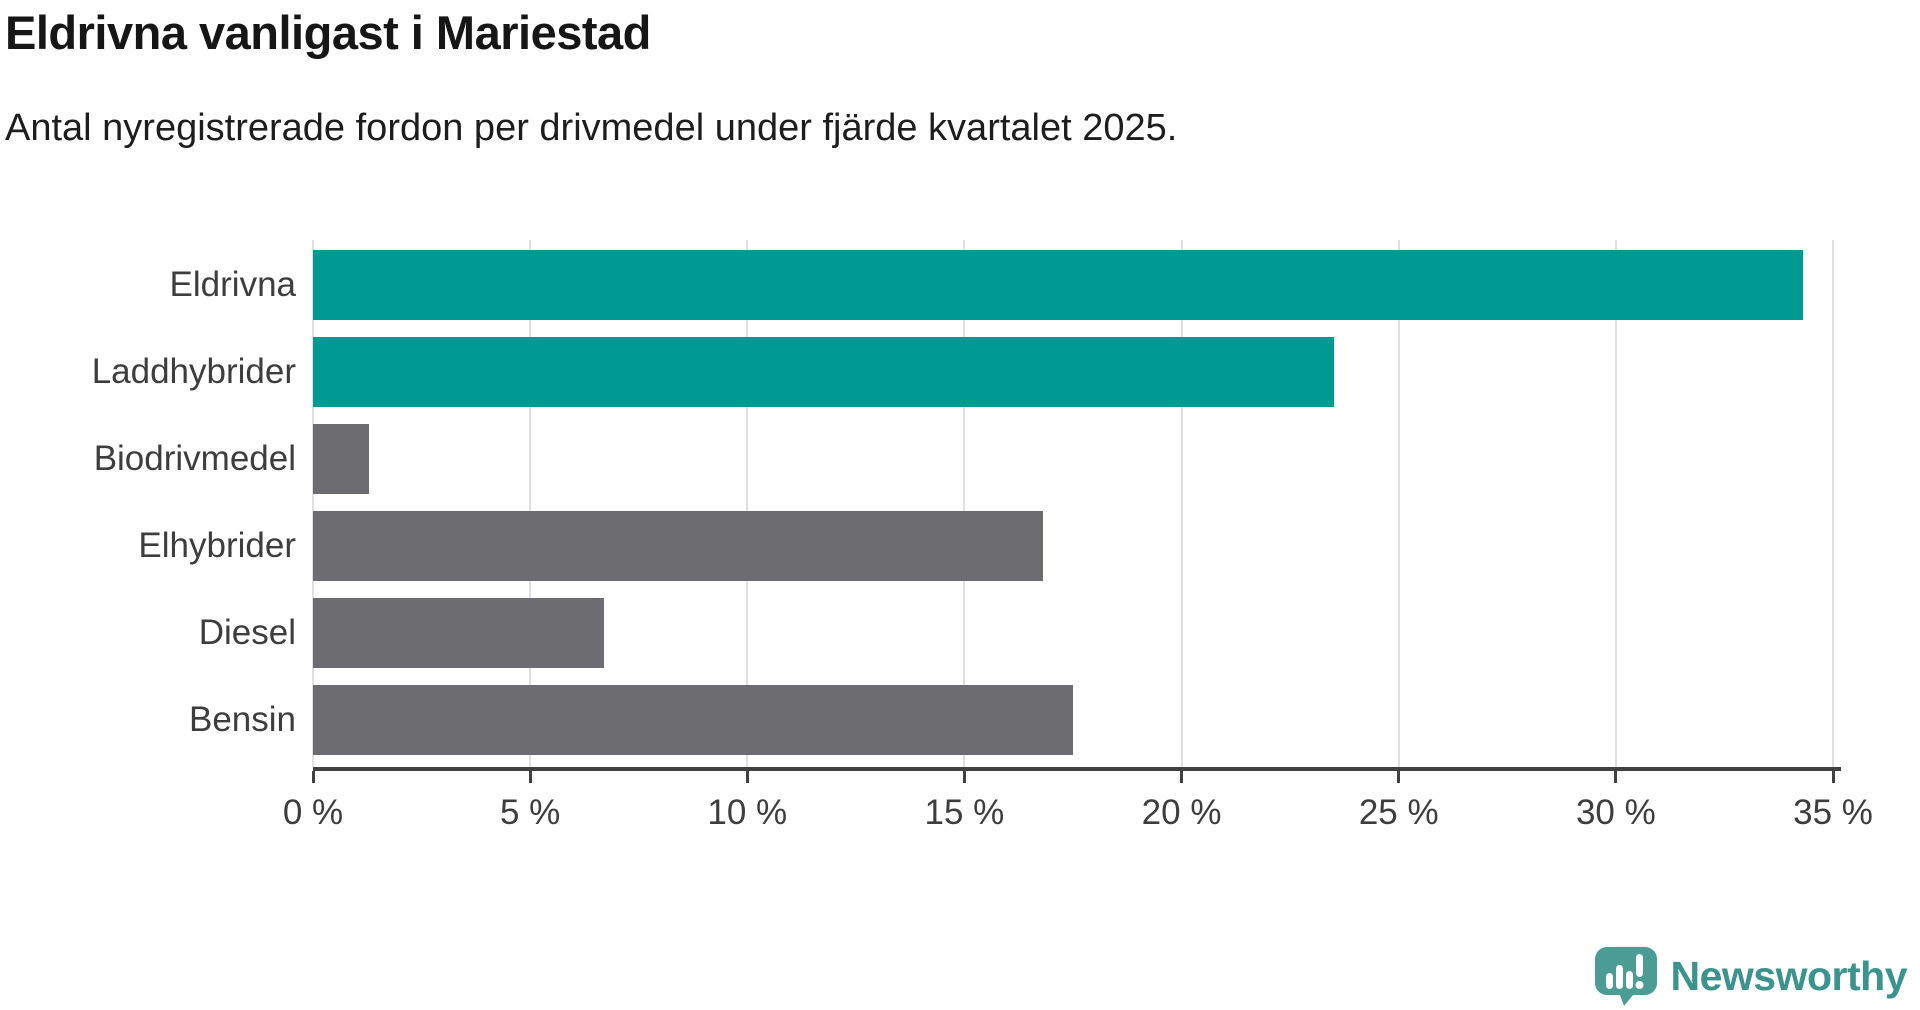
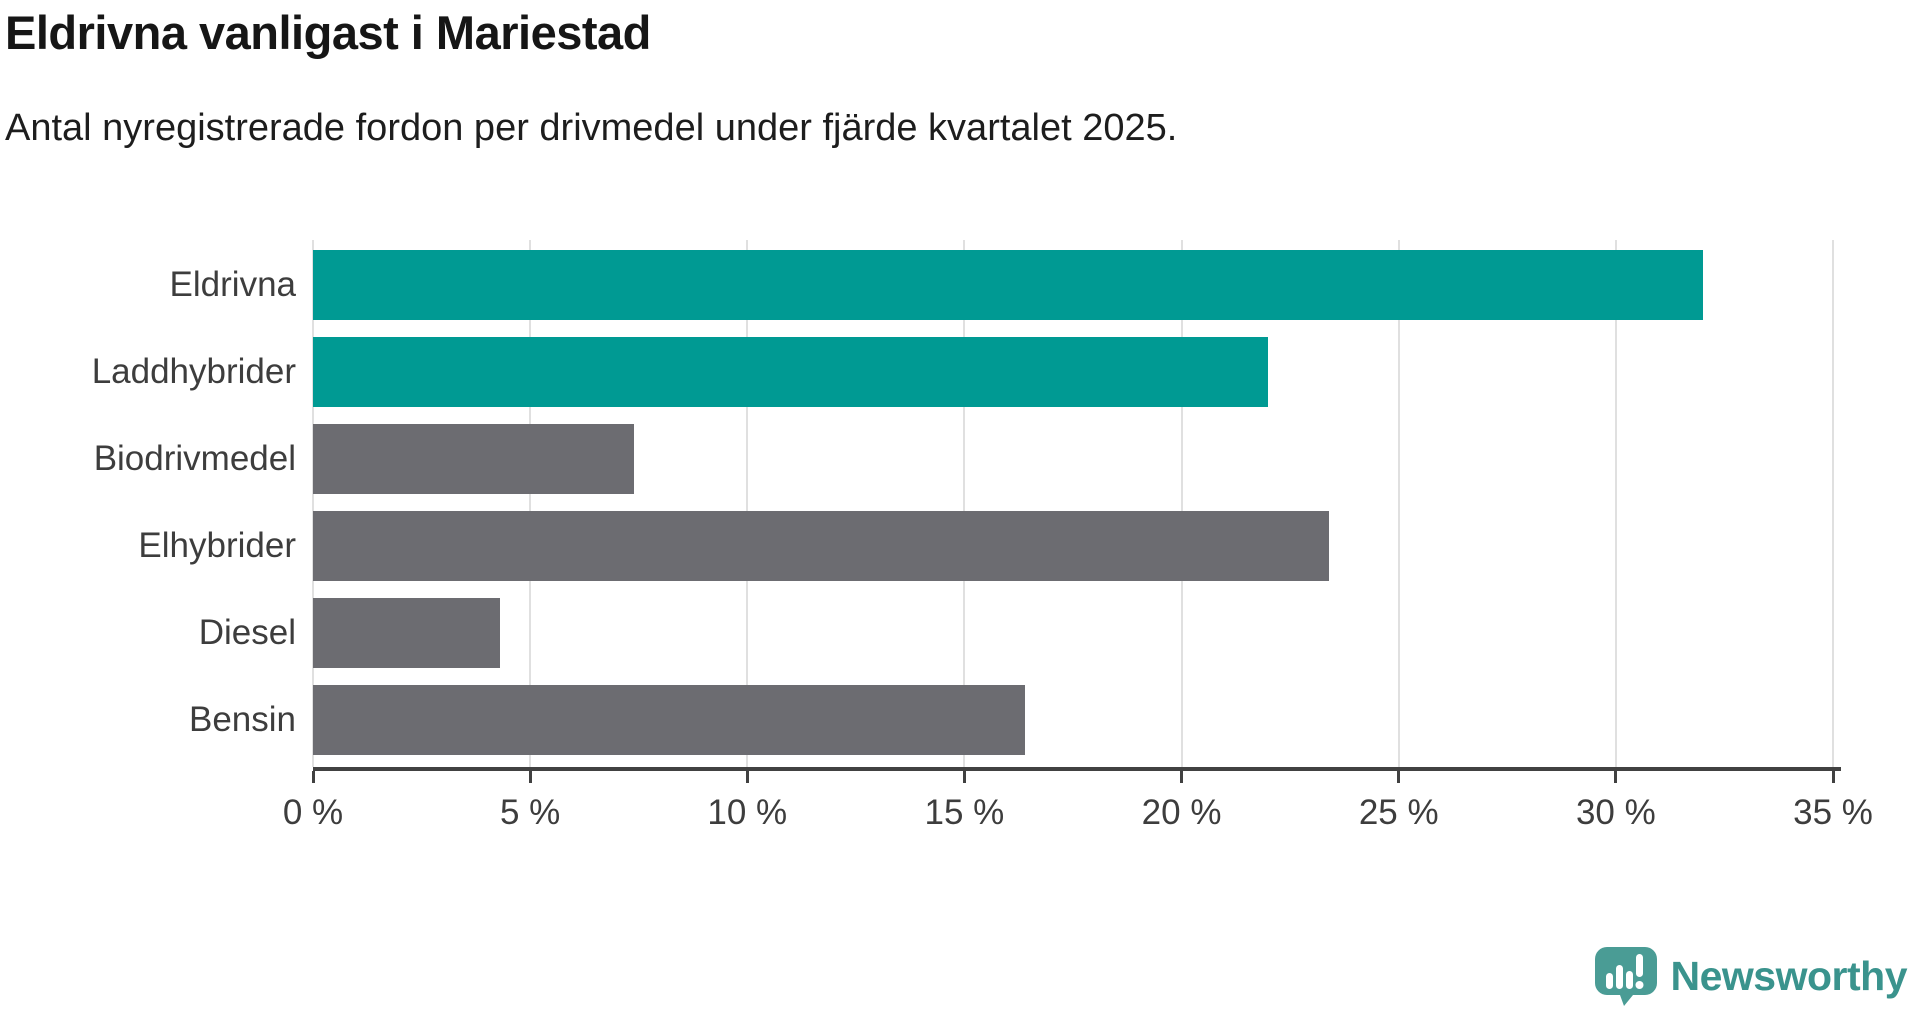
Eldrivna: 34.3% -> 32.0%
Laddhybrider: 23.5% -> 22.0%
Biodrivmedel: 1.3% -> 7.4%
Elhybrider: 16.8% -> 23.4%
Diesel: 6.7% -> 4.3%
Bensin: 17.5% -> 16.4%
